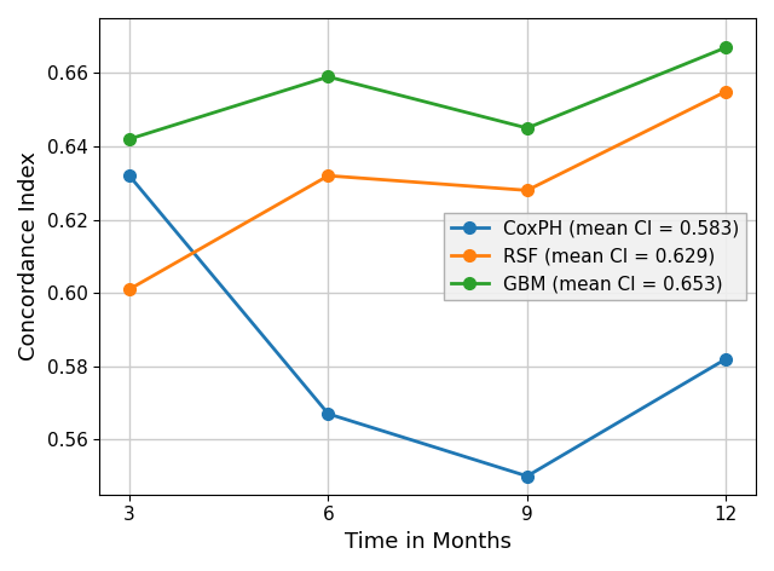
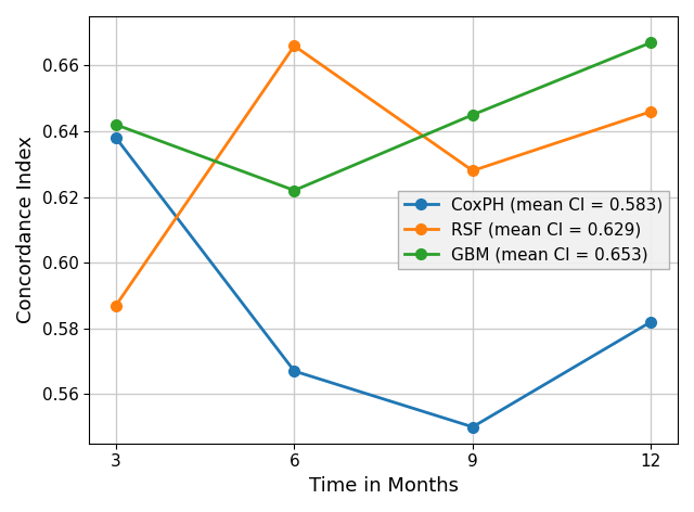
CoxPH (mean CI = 0.583)/3: 0.632 -> 0.638
RSF (mean CI = 0.629)/3: 0.601 -> 0.587
RSF (mean CI = 0.629)/6: 0.632 -> 0.666
GBM (mean CI = 0.653)/6: 0.659 -> 0.622
RSF (mean CI = 0.629)/12: 0.655 -> 0.646
